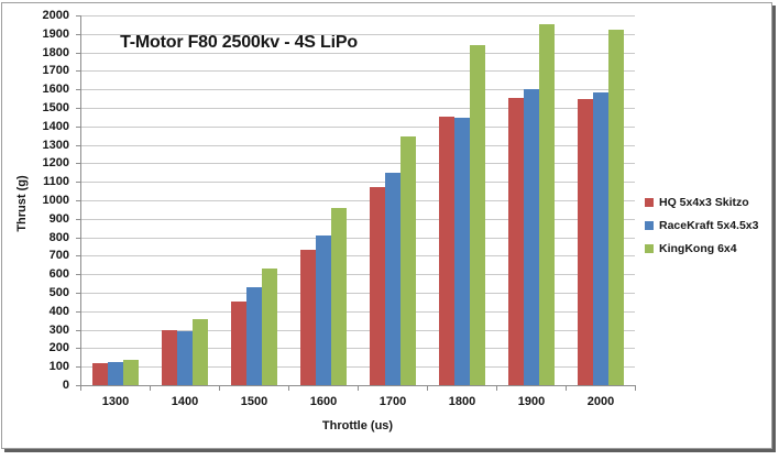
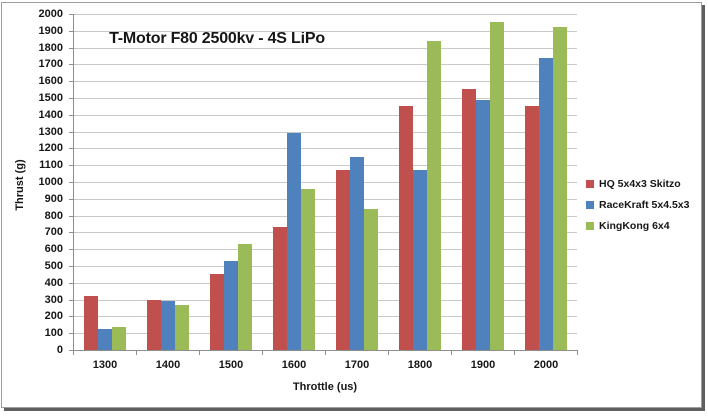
HQ 5x4x3 Skitzo/1300: 120 -> 320
KingKong 6x4/1400: 360 -> 270
RaceKraft 5x4.5x3/1600: 810 -> 1290
KingKong 6x4/1700: 1340 -> 840
RaceKraft 5x4.5x3/1800: 1440 -> 1070
RaceKraft 5x4.5x3/1900: 1600 -> 1490
HQ 5x4x3 Skitzo/2000: 1550 -> 1450
RaceKraft 5x4.5x3/2000: 1580 -> 1740
